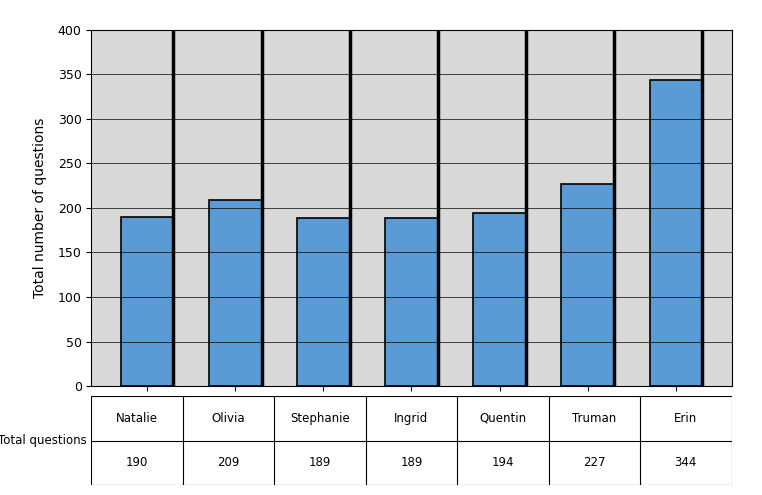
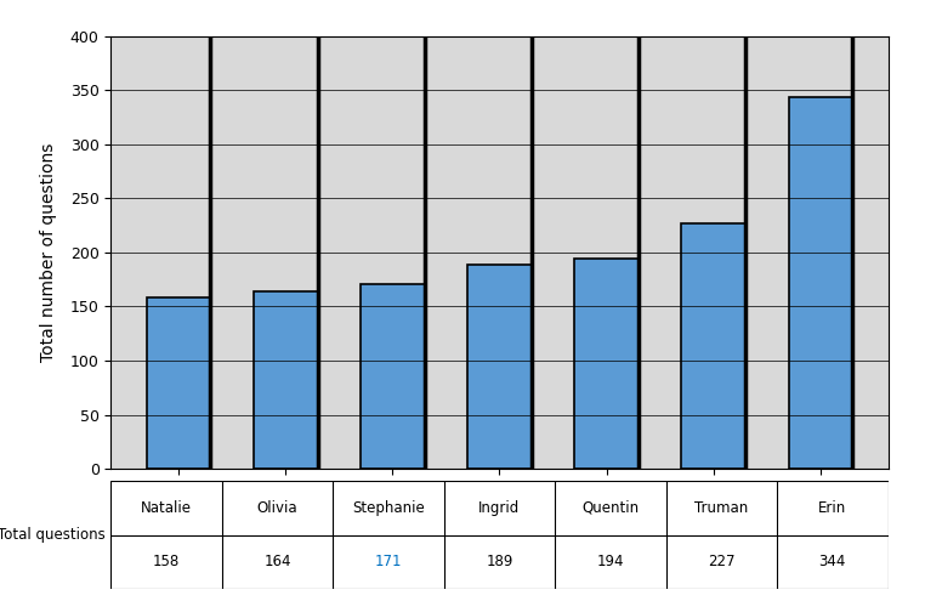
Natalie: 190 -> 158
Olivia: 209 -> 164
Stephanie: 189 -> 171
